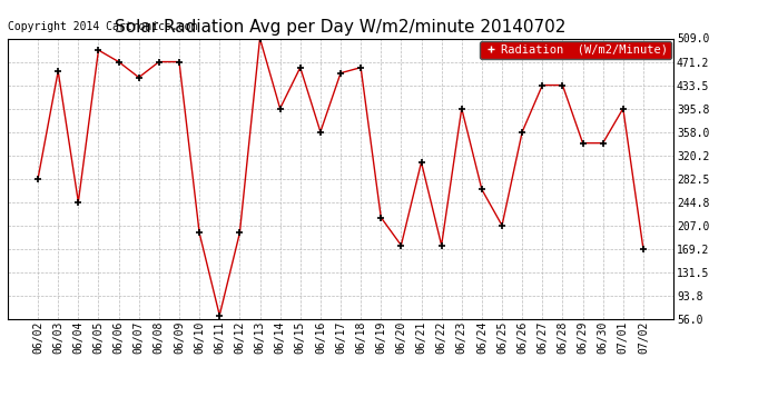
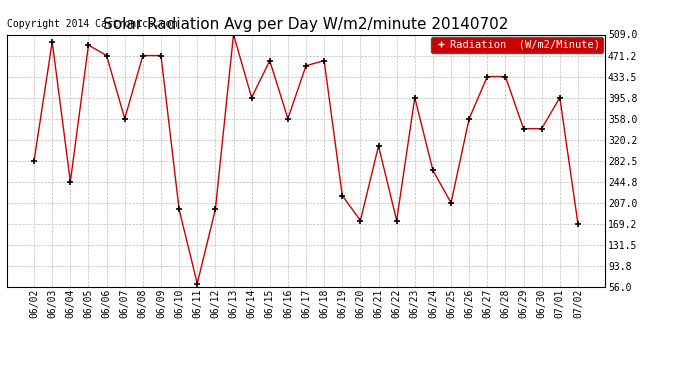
06/03: 456 -> 496
06/07: 446 -> 358
